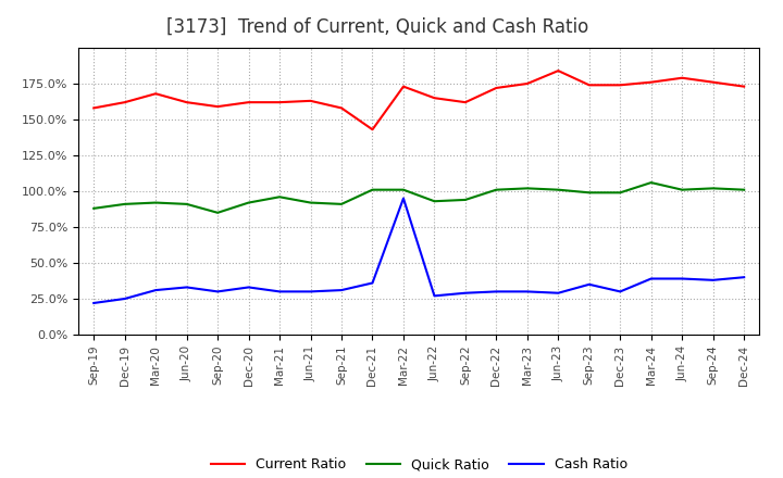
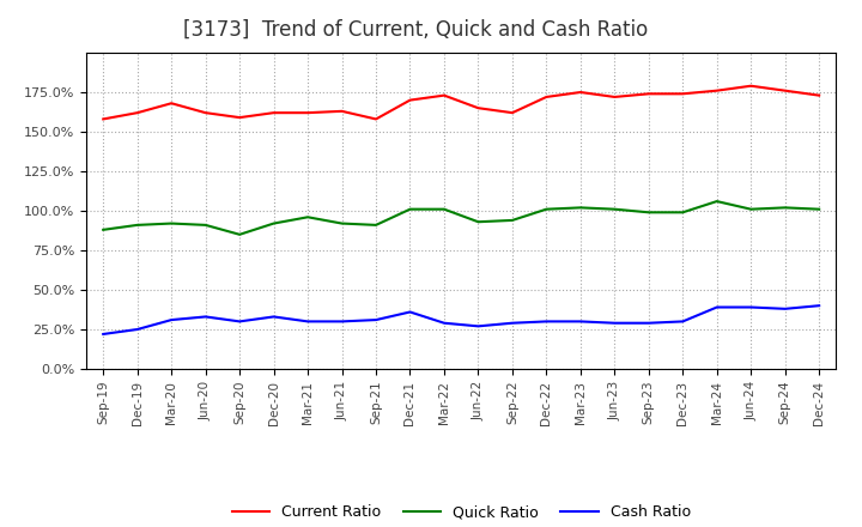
Current Ratio/Dec-21: 143% -> 170%
Cash Ratio/Mar-22: 95% -> 29%
Current Ratio/Jun-23: 184% -> 172%
Cash Ratio/Sep-23: 35% -> 29%
